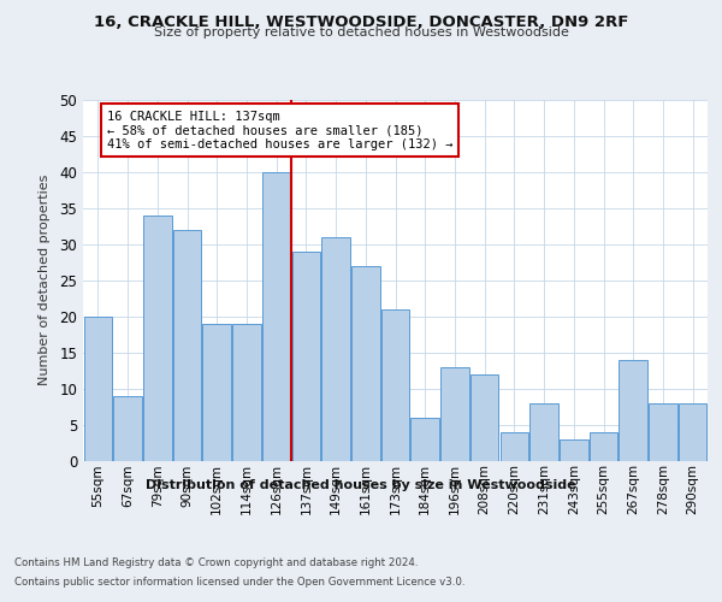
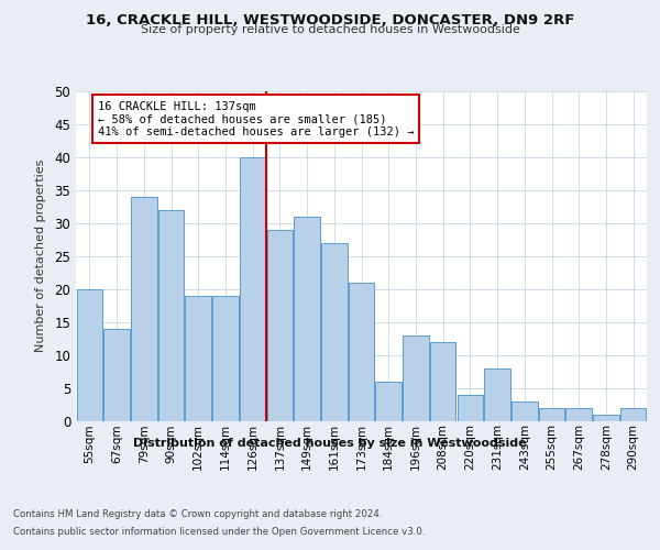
67sqm: 9 -> 14
255sqm: 4 -> 2
267sqm: 14 -> 2
278sqm: 8 -> 1
290sqm: 8 -> 2
